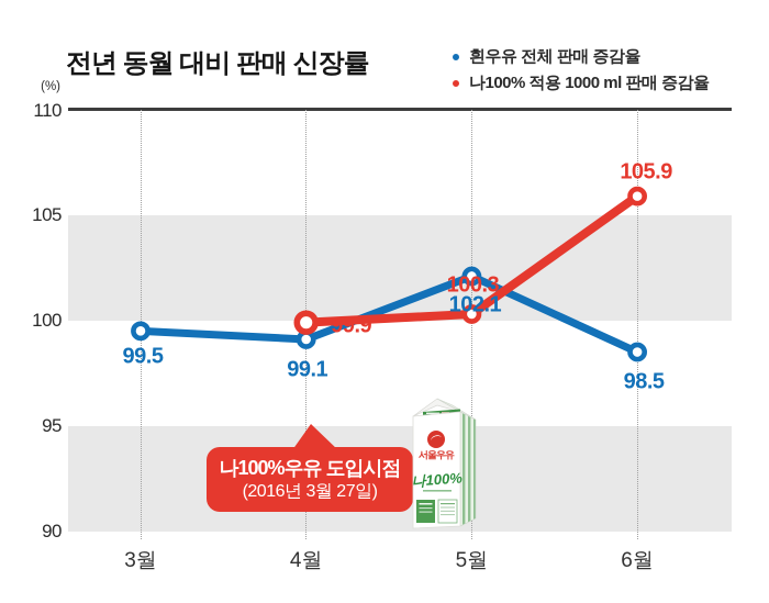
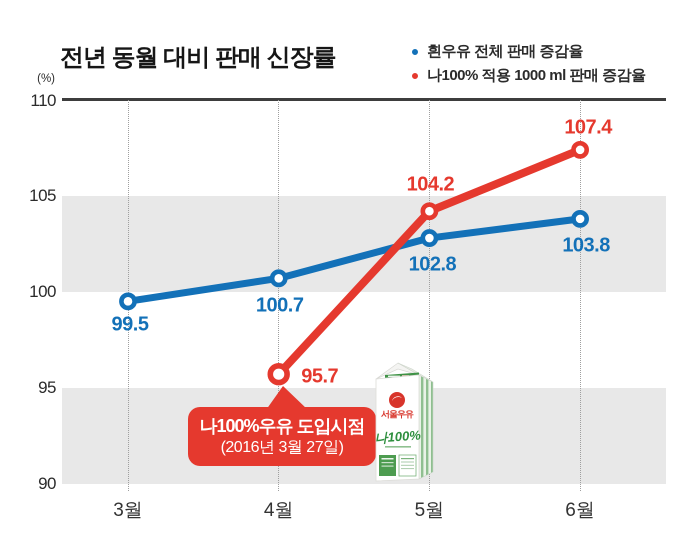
흰우유 전체 판매 증감율/4월: 99.1 -> 100.7
나100% 적용 1000 ml 판매 증감율/4월: 99.9 -> 95.7
흰우유 전체 판매 증감율/5월: 102.1 -> 102.8
나100% 적용 1000 ml 판매 증감율/5월: 100.3 -> 104.2
흰우유 전체 판매 증감율/6월: 98.5 -> 103.8
나100% 적용 1000 ml 판매 증감율/6월: 105.9 -> 107.4
